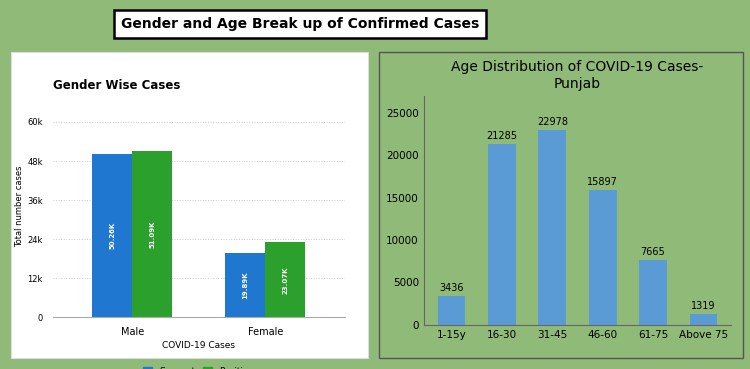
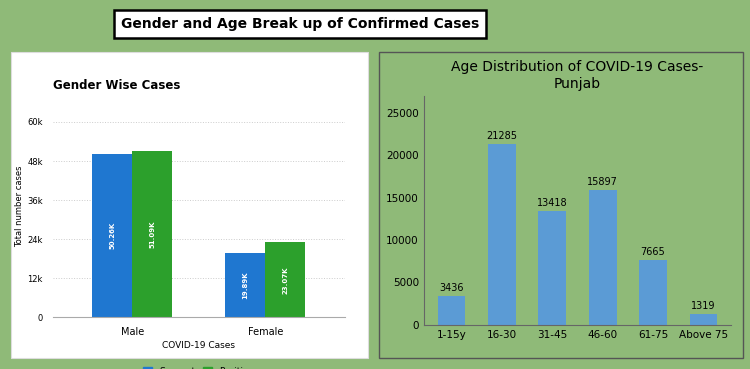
Age Distribution of COVID-19 Cases- Punjab/31-45: 22978 -> 13418
